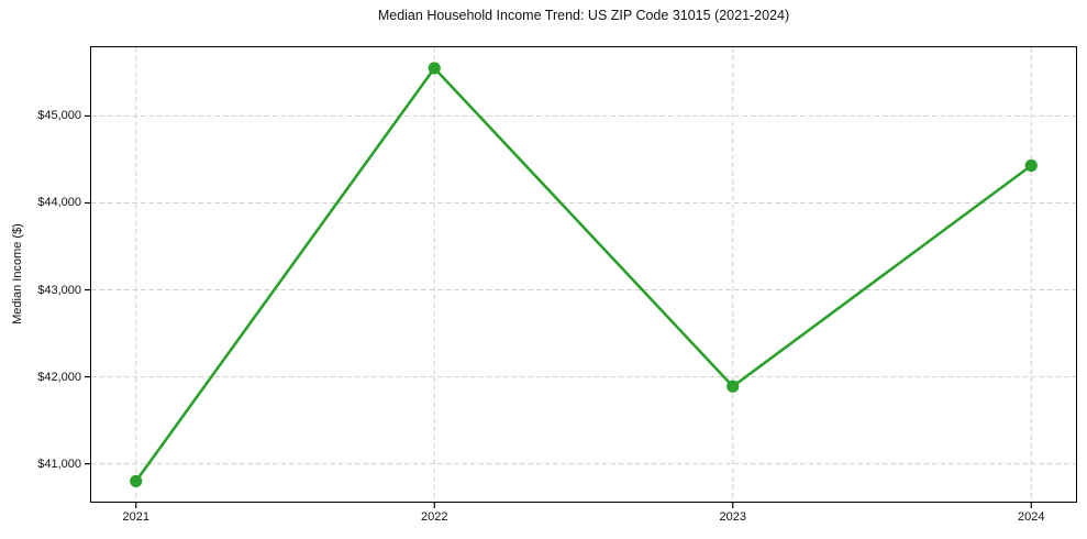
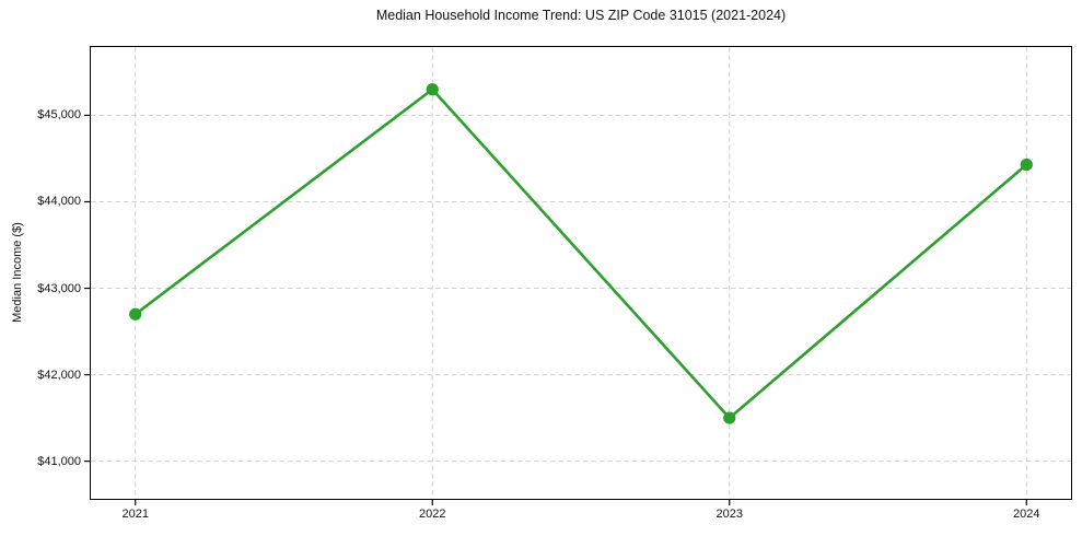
2021: $40800 -> $42700
2022: $45600 -> $45300
2023: $41900 -> $41500
